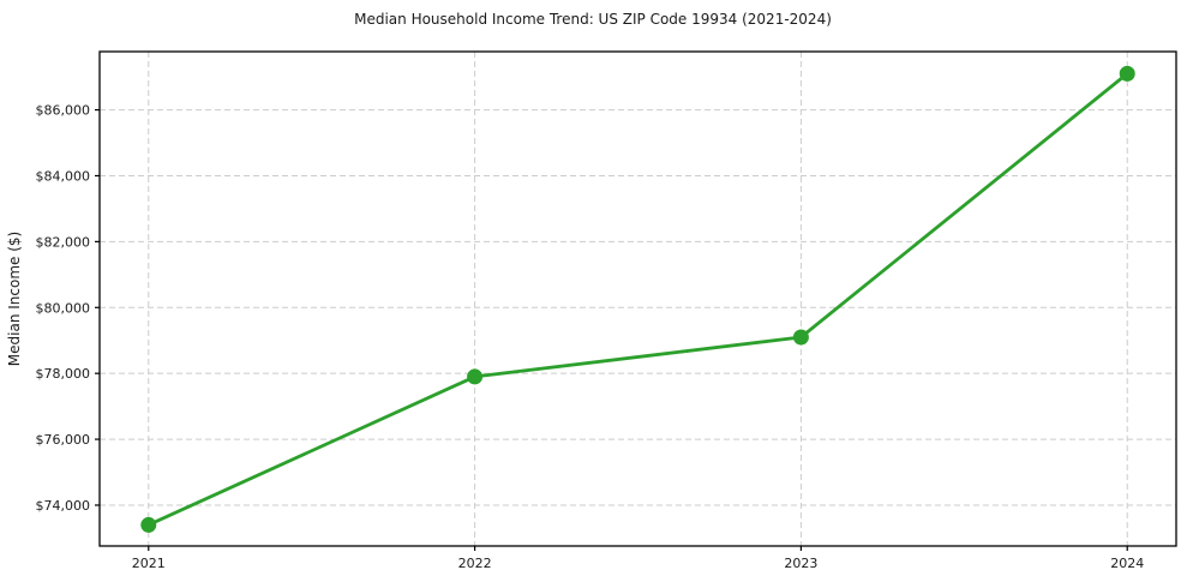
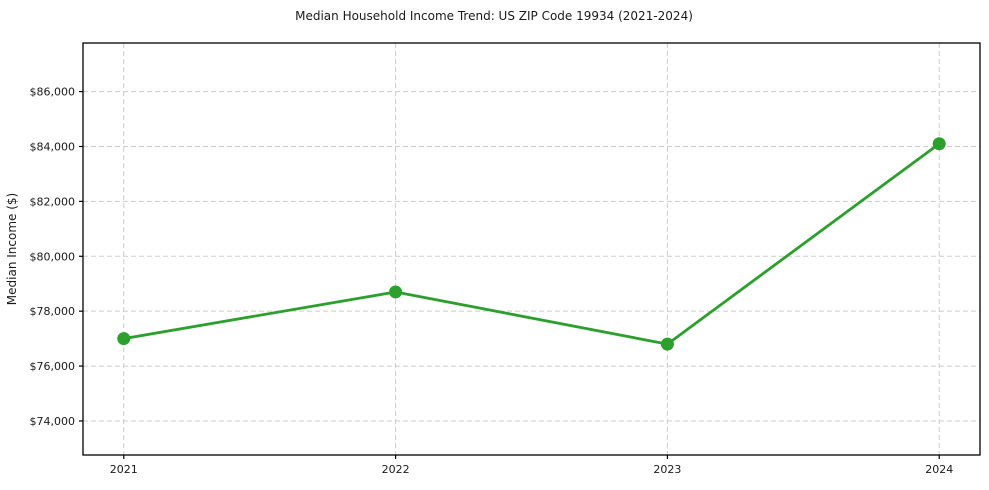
2021: $73400 -> $77000
2022: $77900 -> $78700
2023: $79100 -> $76800
2024: $87100 -> $84100
